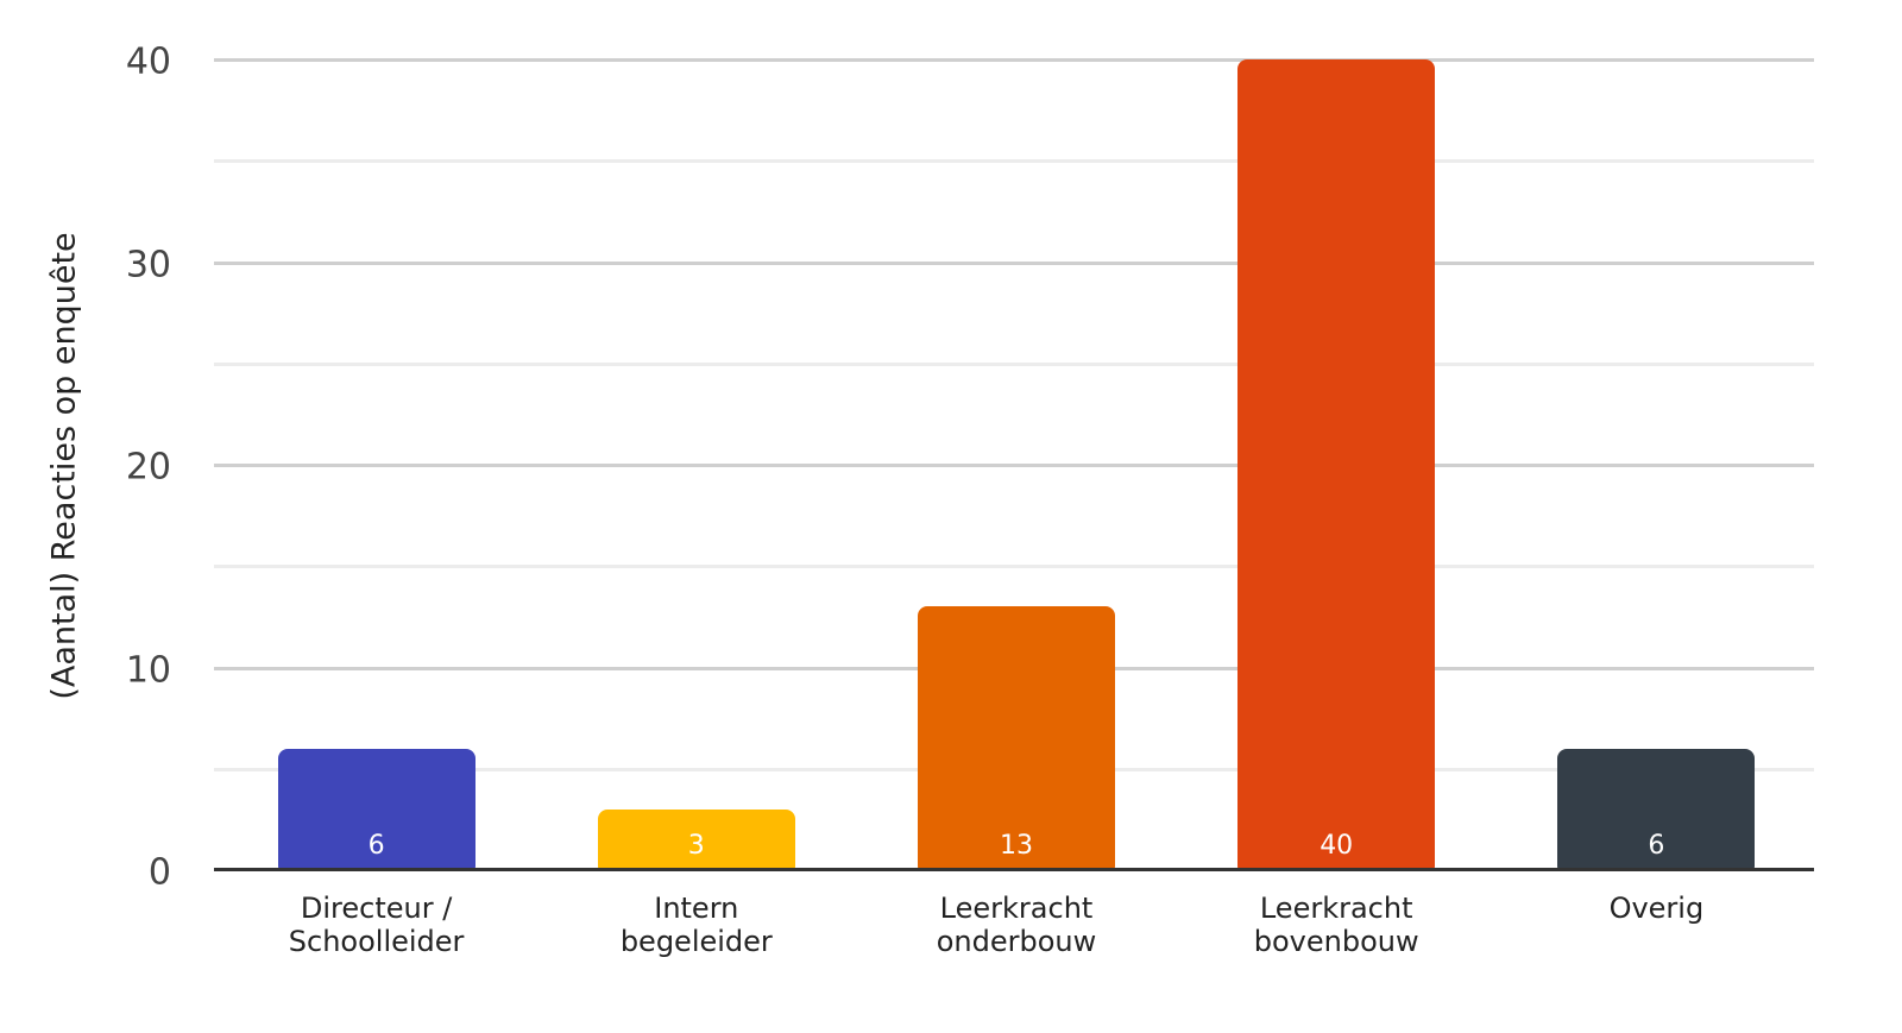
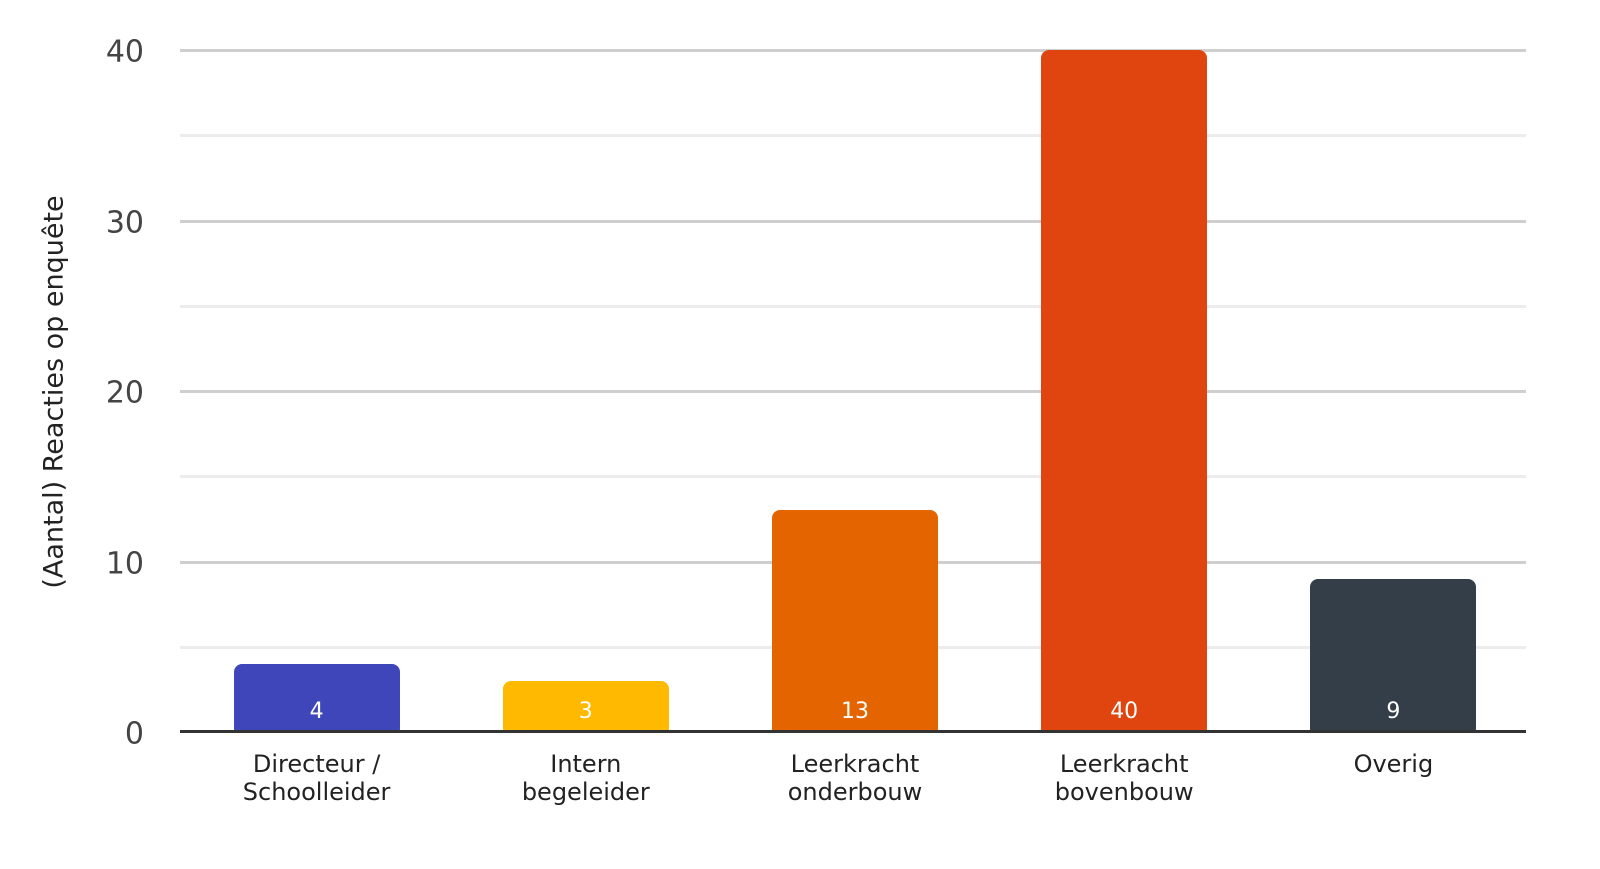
Directeur / Schoolleider: 6 -> 4
Overig: 6 -> 9
